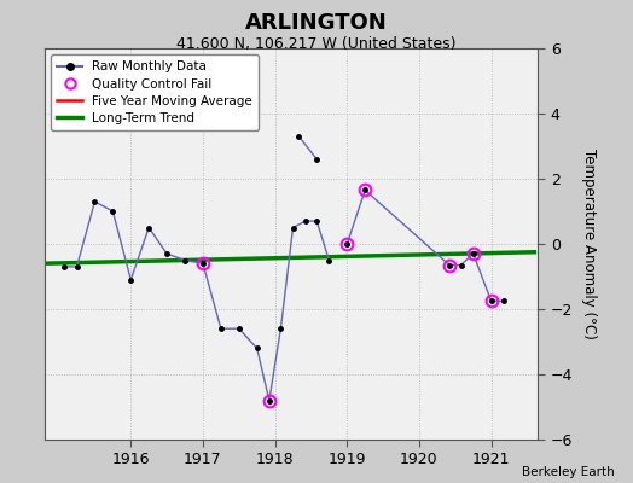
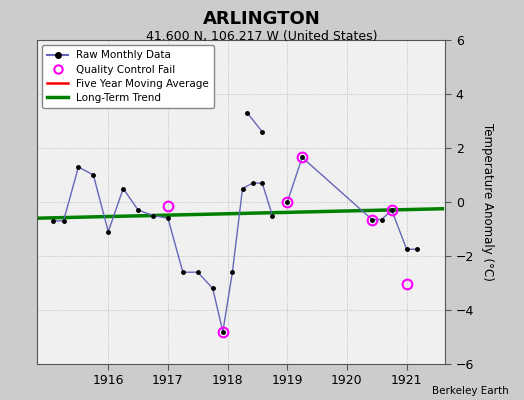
Quality Control Fail/1917: -0.60 -> -0.15
Quality Control Fail/1921: -1.75 -> -3.05
